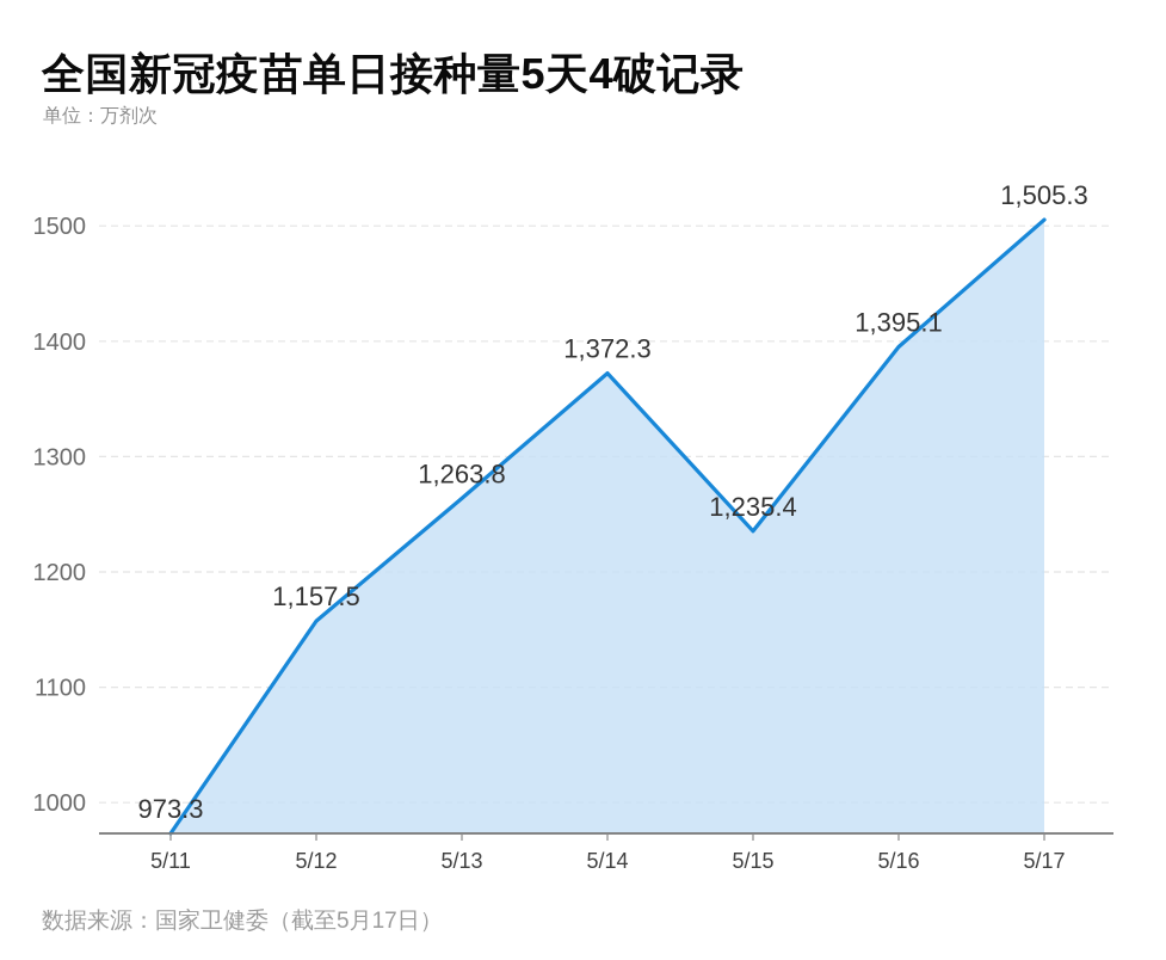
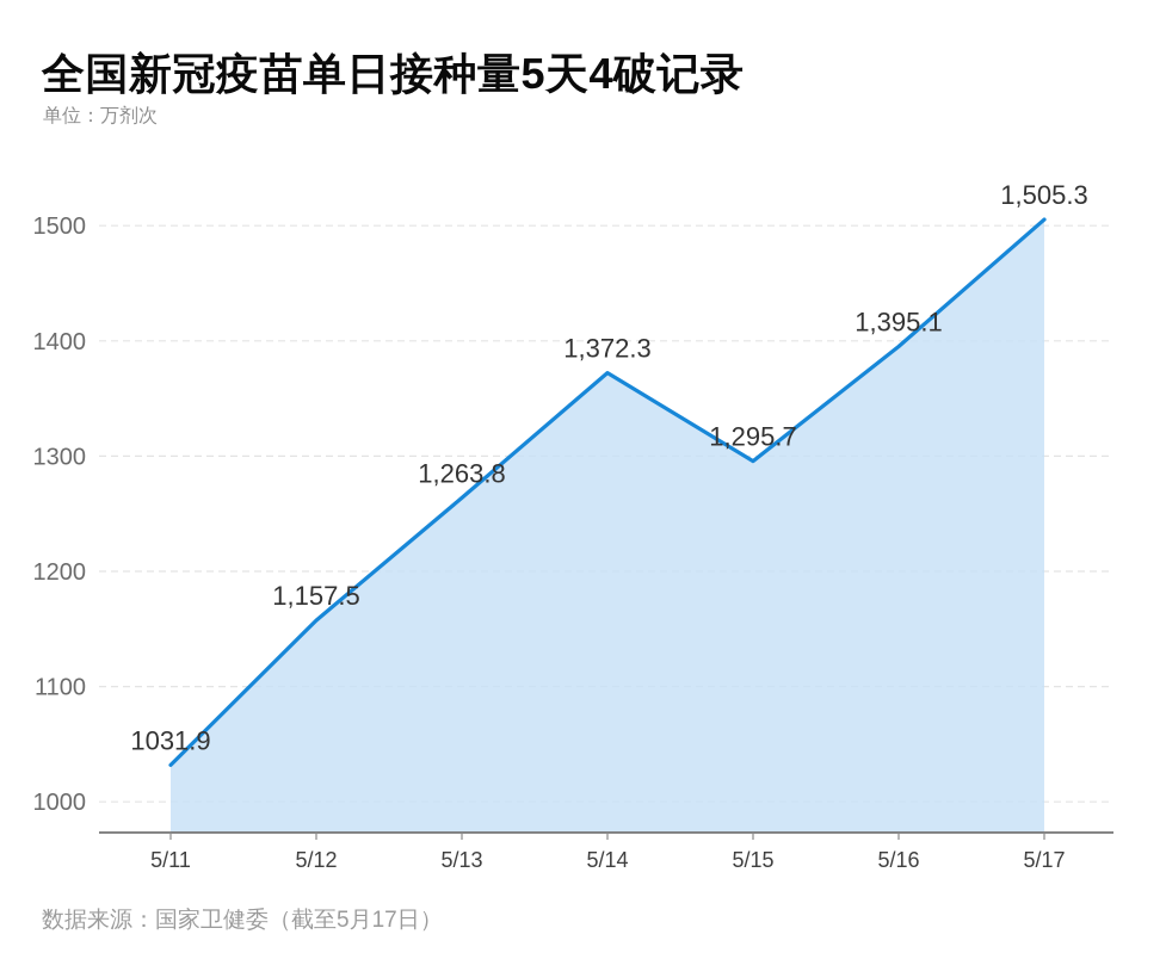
5/11: 973.3 -> 1031.9
5/15: 1,235.4 -> 1,295.7
